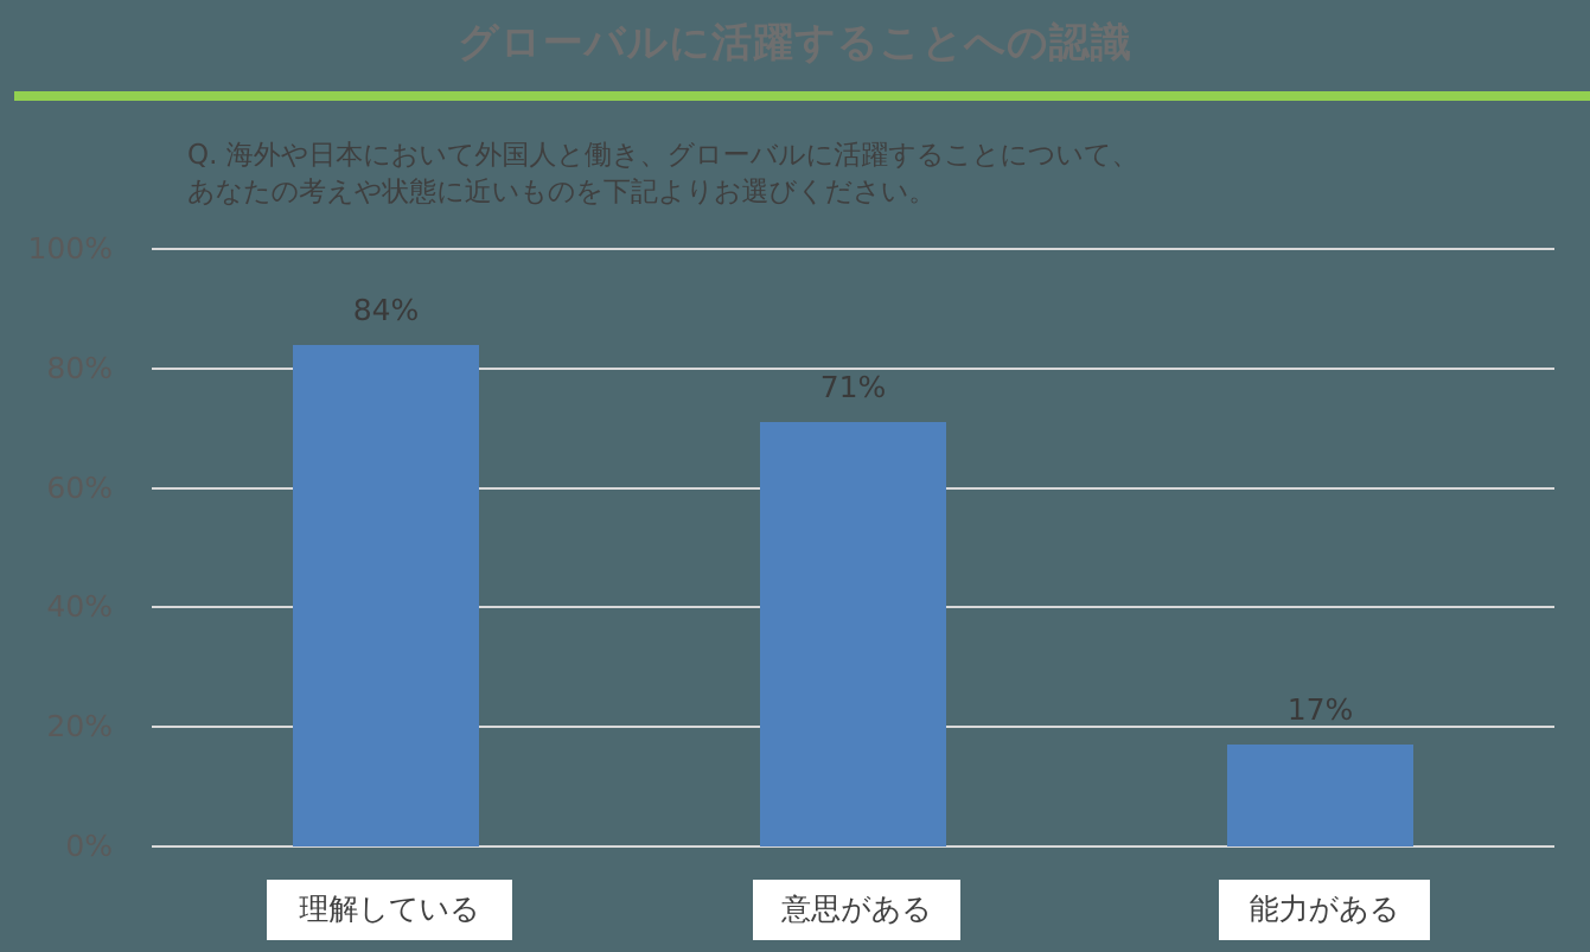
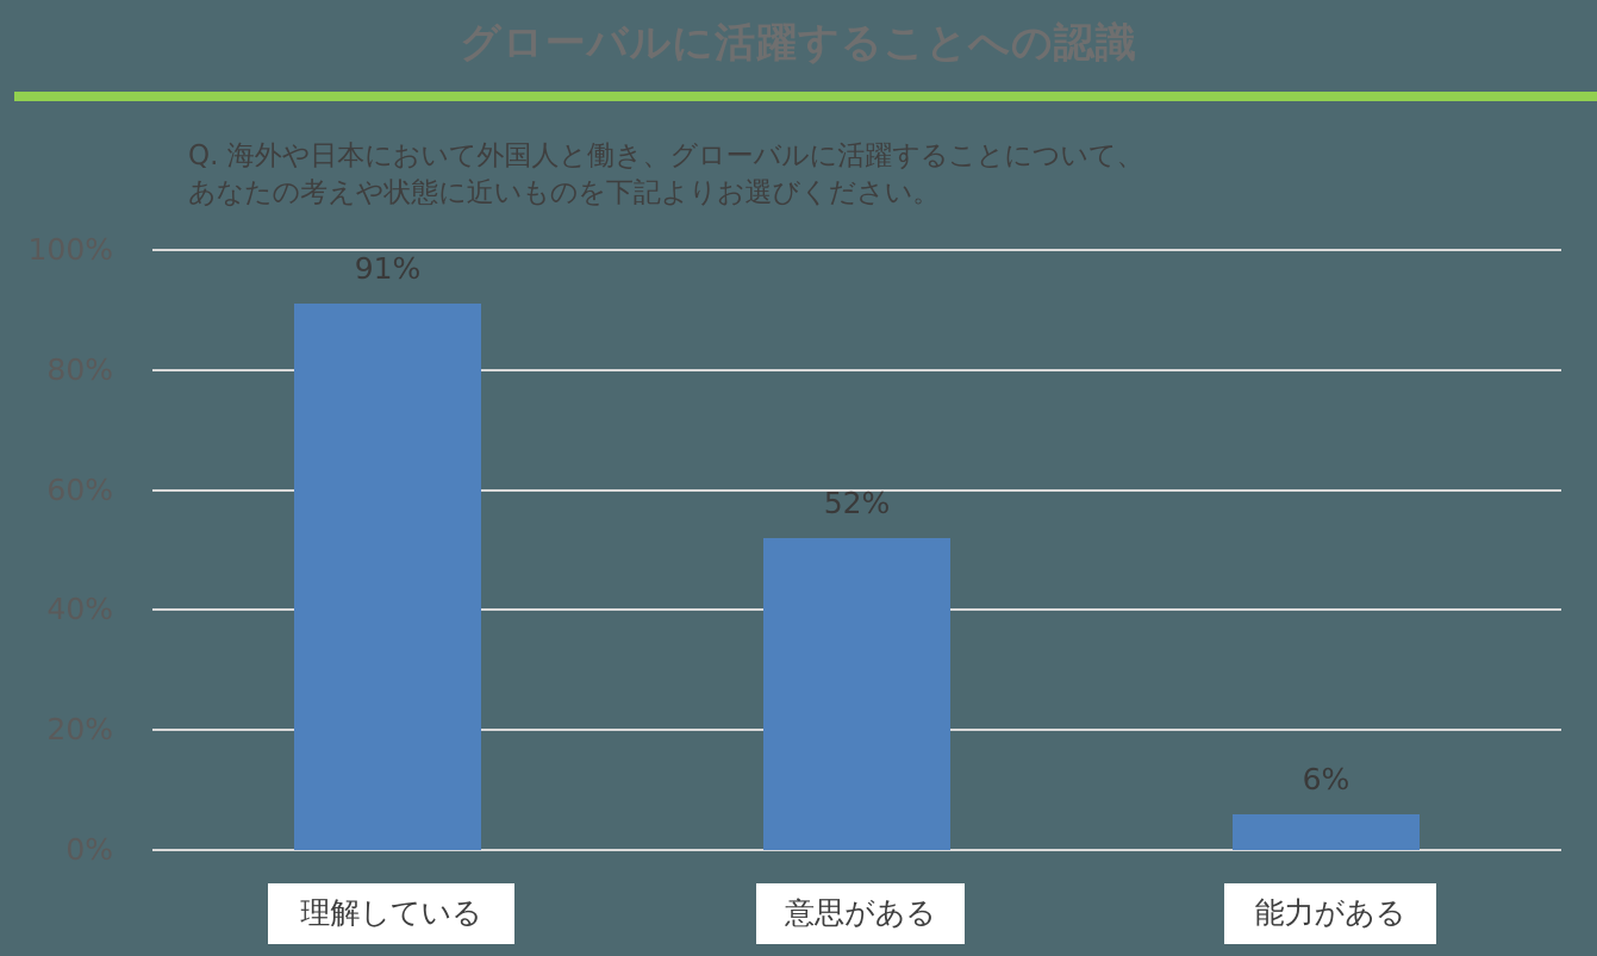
理解している: 84% -> 91%
意思がある: 71% -> 52%
能力がある: 17% -> 6%
